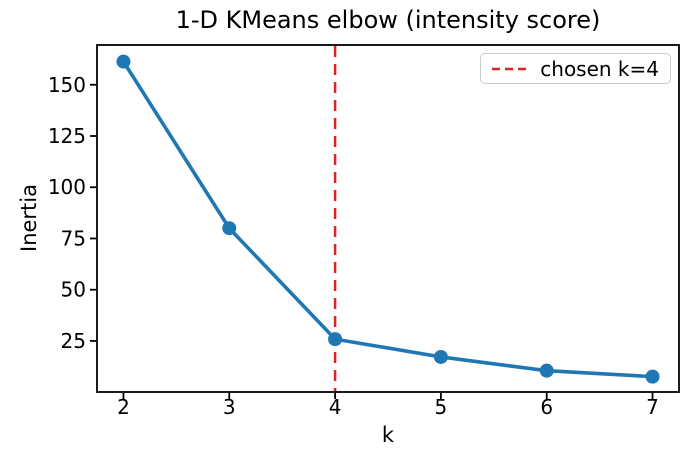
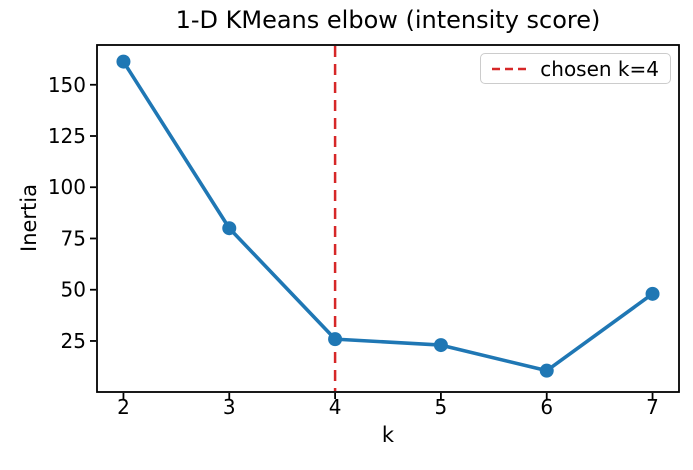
5: 17 -> 23
7: 8 -> 48
